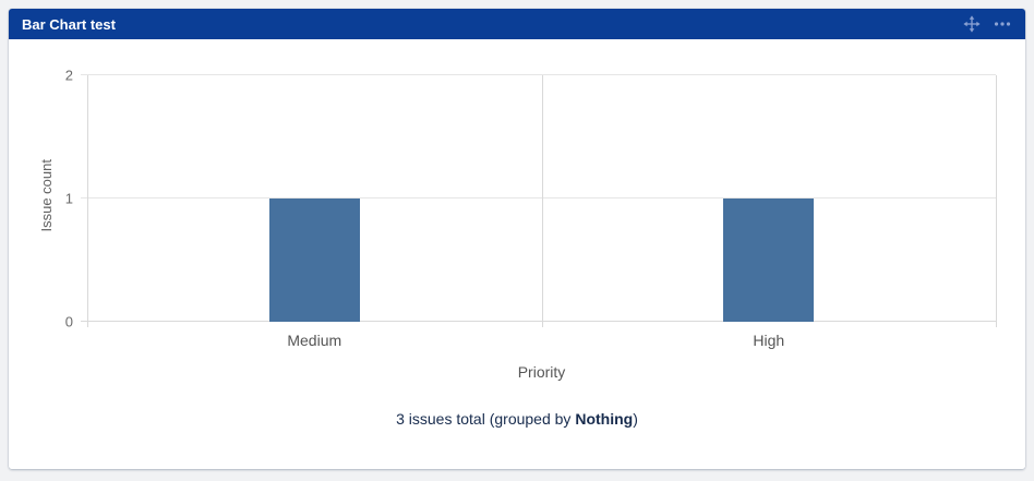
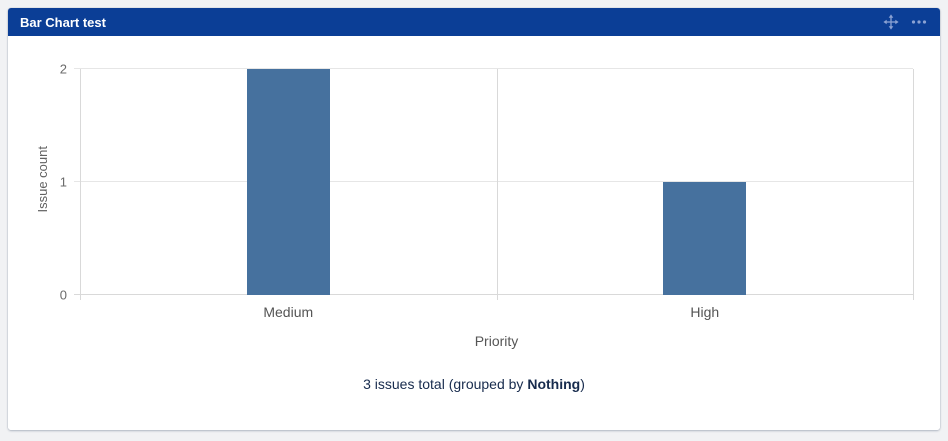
Medium: 1 -> 2
